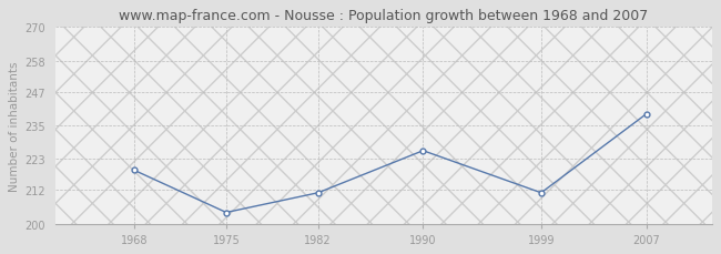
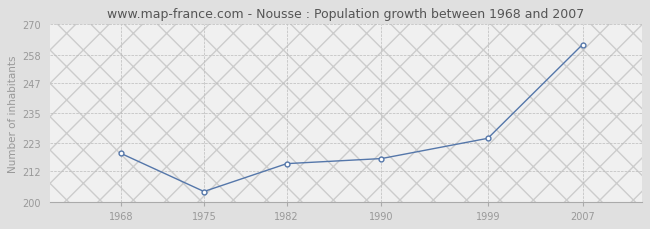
1982: 211 -> 215
1990: 226 -> 217
1999: 211 -> 225
2007: 239 -> 262
